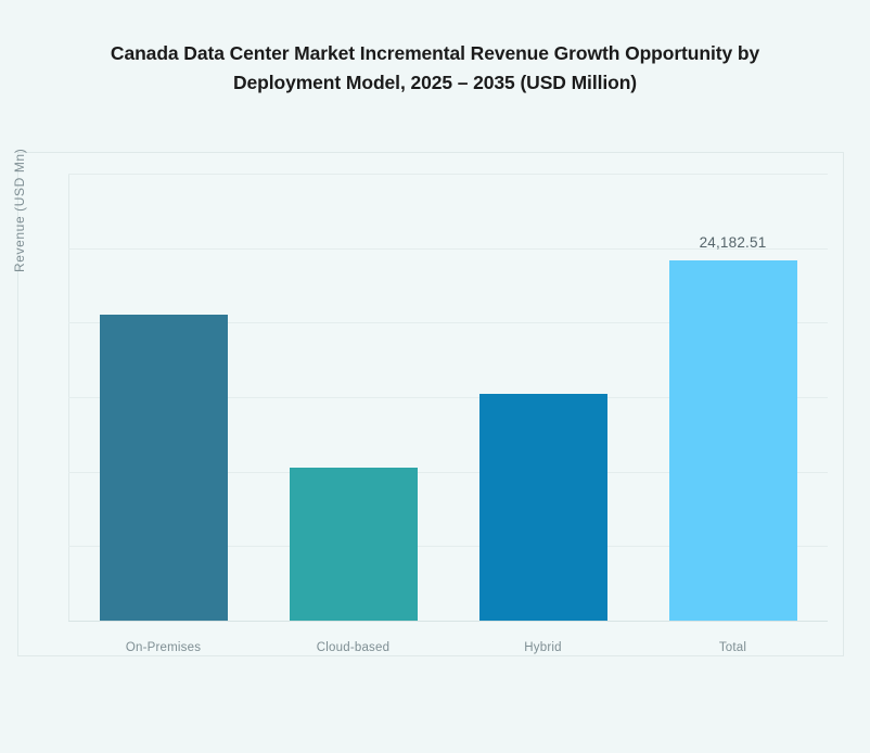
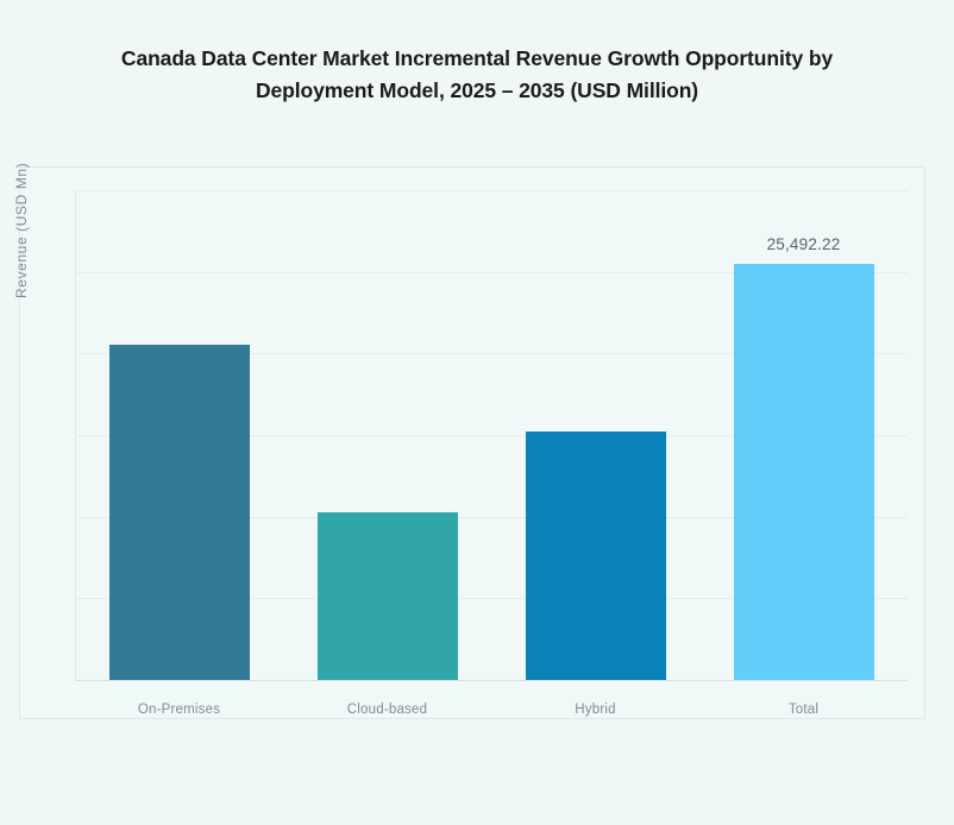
Total: 24,182.51 -> 25,492.22
